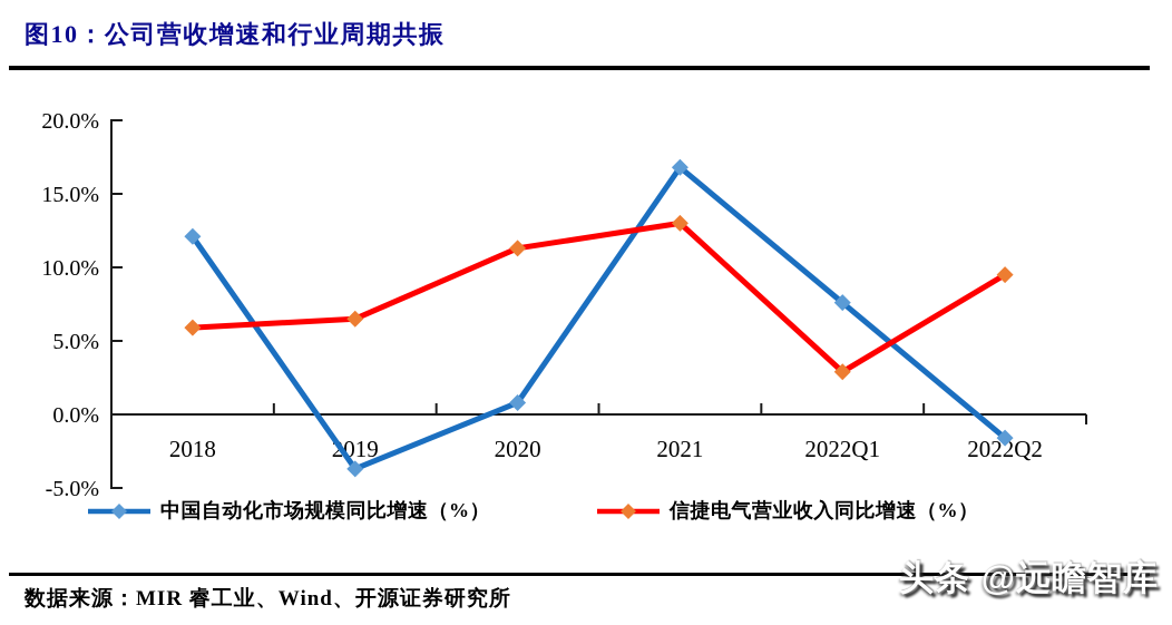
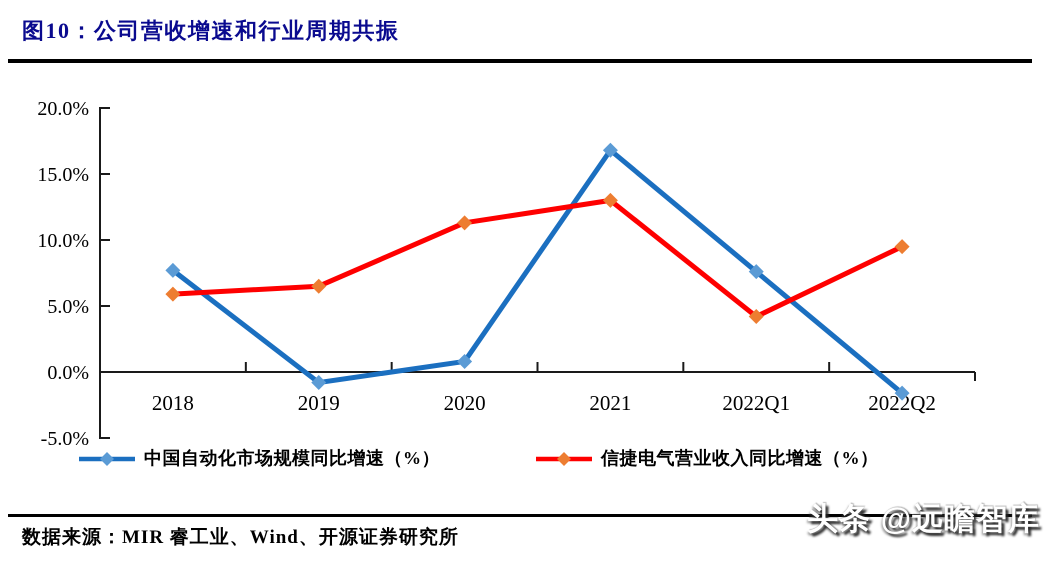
中国自动化市场规模同比增速（%）/2018: 12.1% -> 7.7%
中国自动化市场规模同比增速（%）/2019: -3.7% -> -0.8%
信捷电气营业收入同比增速（%）/2022Q1: 2.9% -> 4.2%
